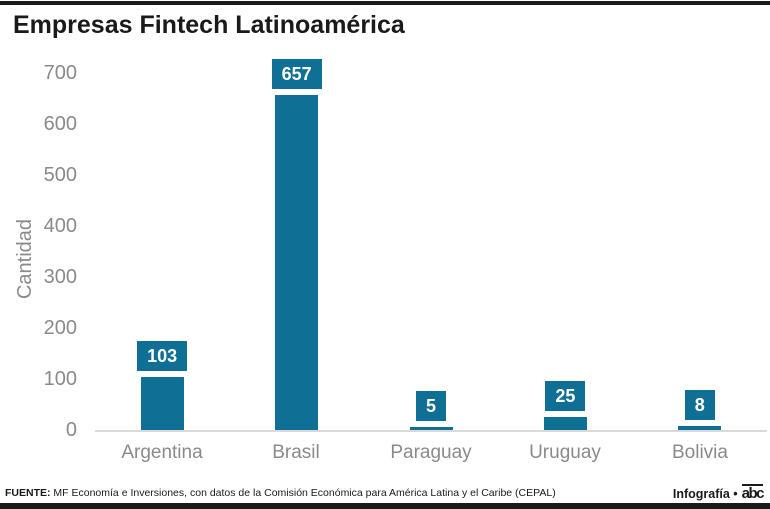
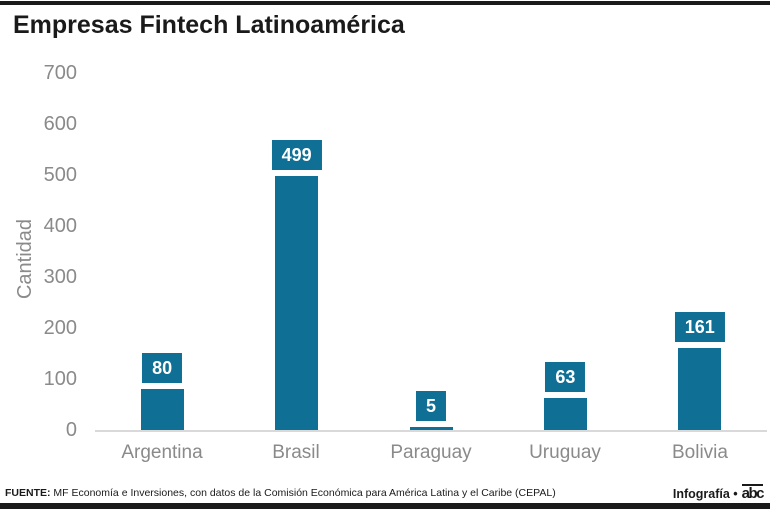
Argentina: 103 -> 80
Brasil: 657 -> 499
Uruguay: 25 -> 63
Bolivia: 8 -> 161
